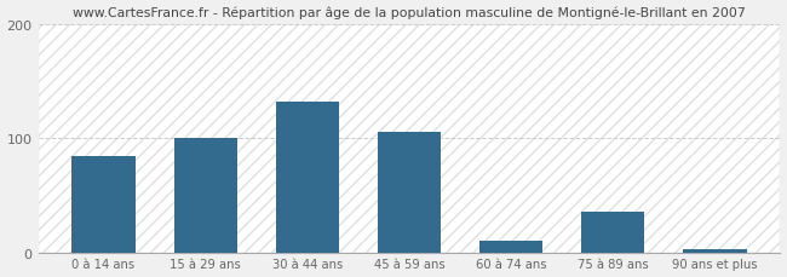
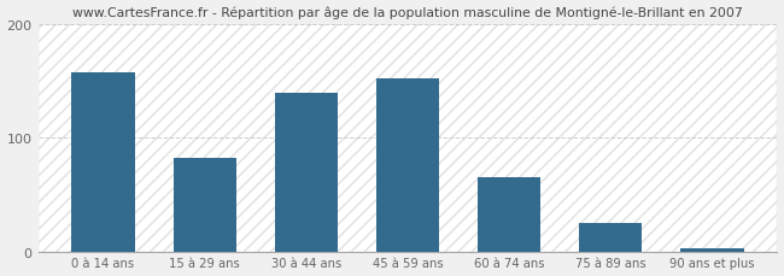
0 à 14 ans: 84 -> 158
15 à 29 ans: 100 -> 82
30 à 44 ans: 132 -> 140
45 à 59 ans: 106 -> 152
60 à 74 ans: 10 -> 65
75 à 89 ans: 36 -> 25
